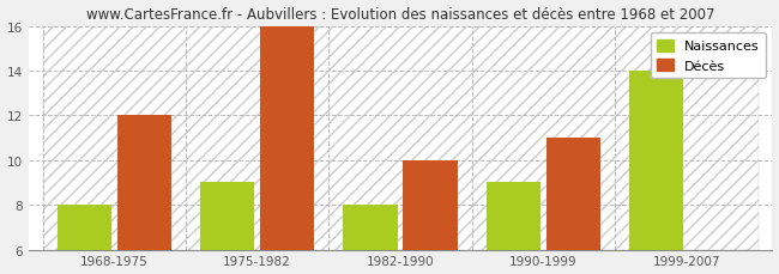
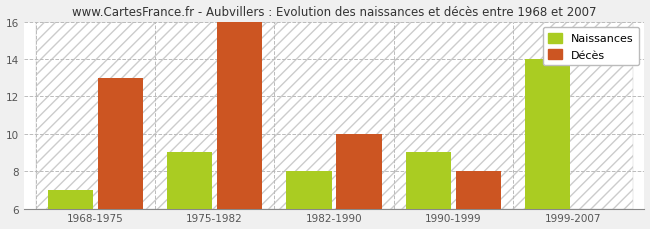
Naissances/1968-1975: 8 -> 7
Décès/1968-1975: 12 -> 13
Décès/1990-1999: 11 -> 8
